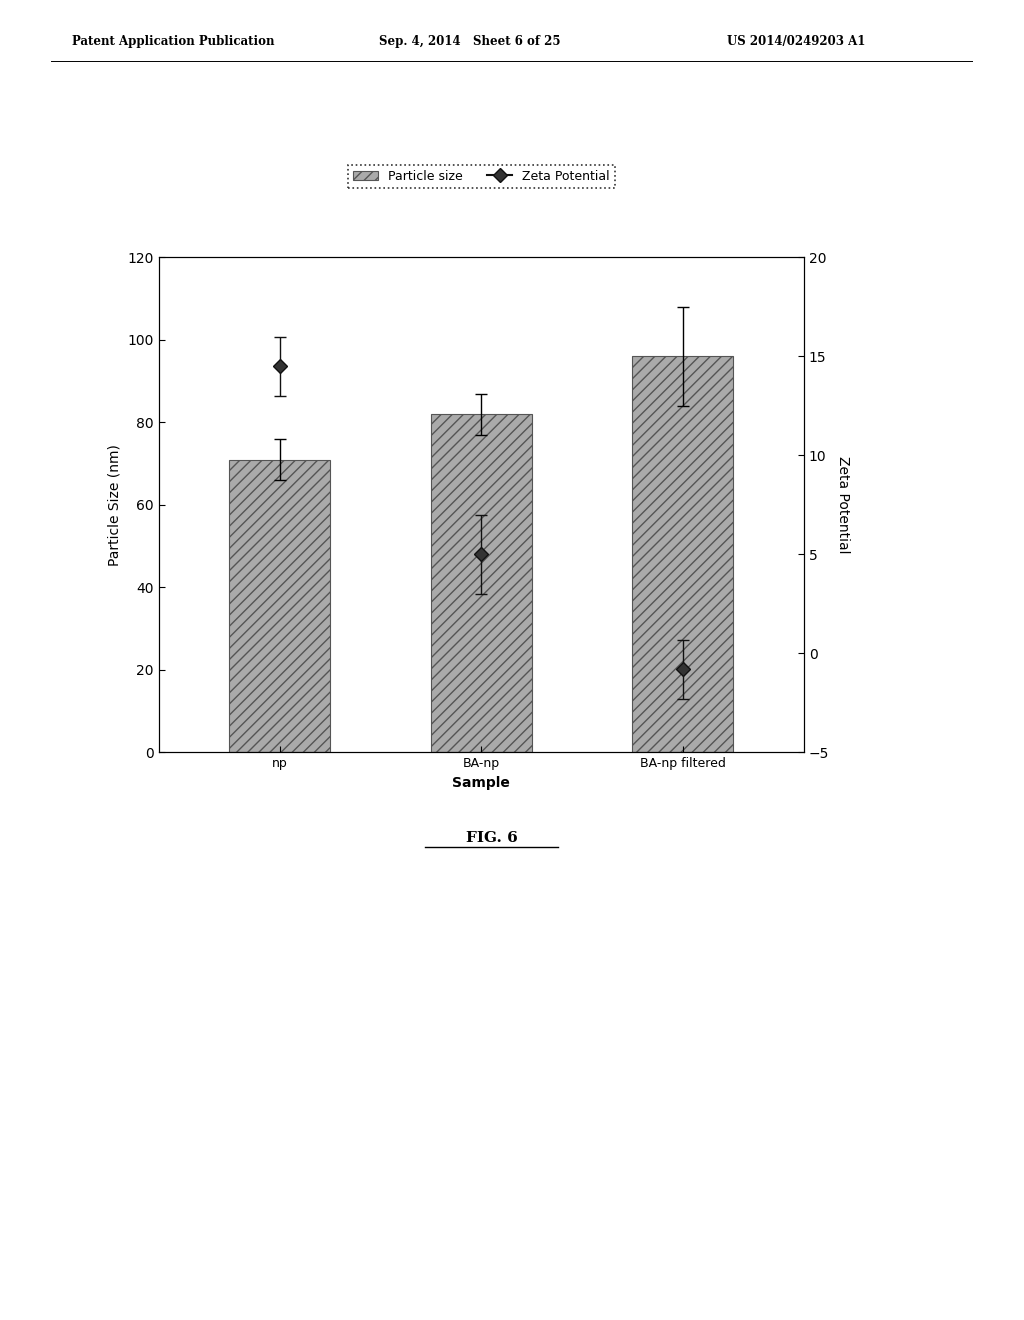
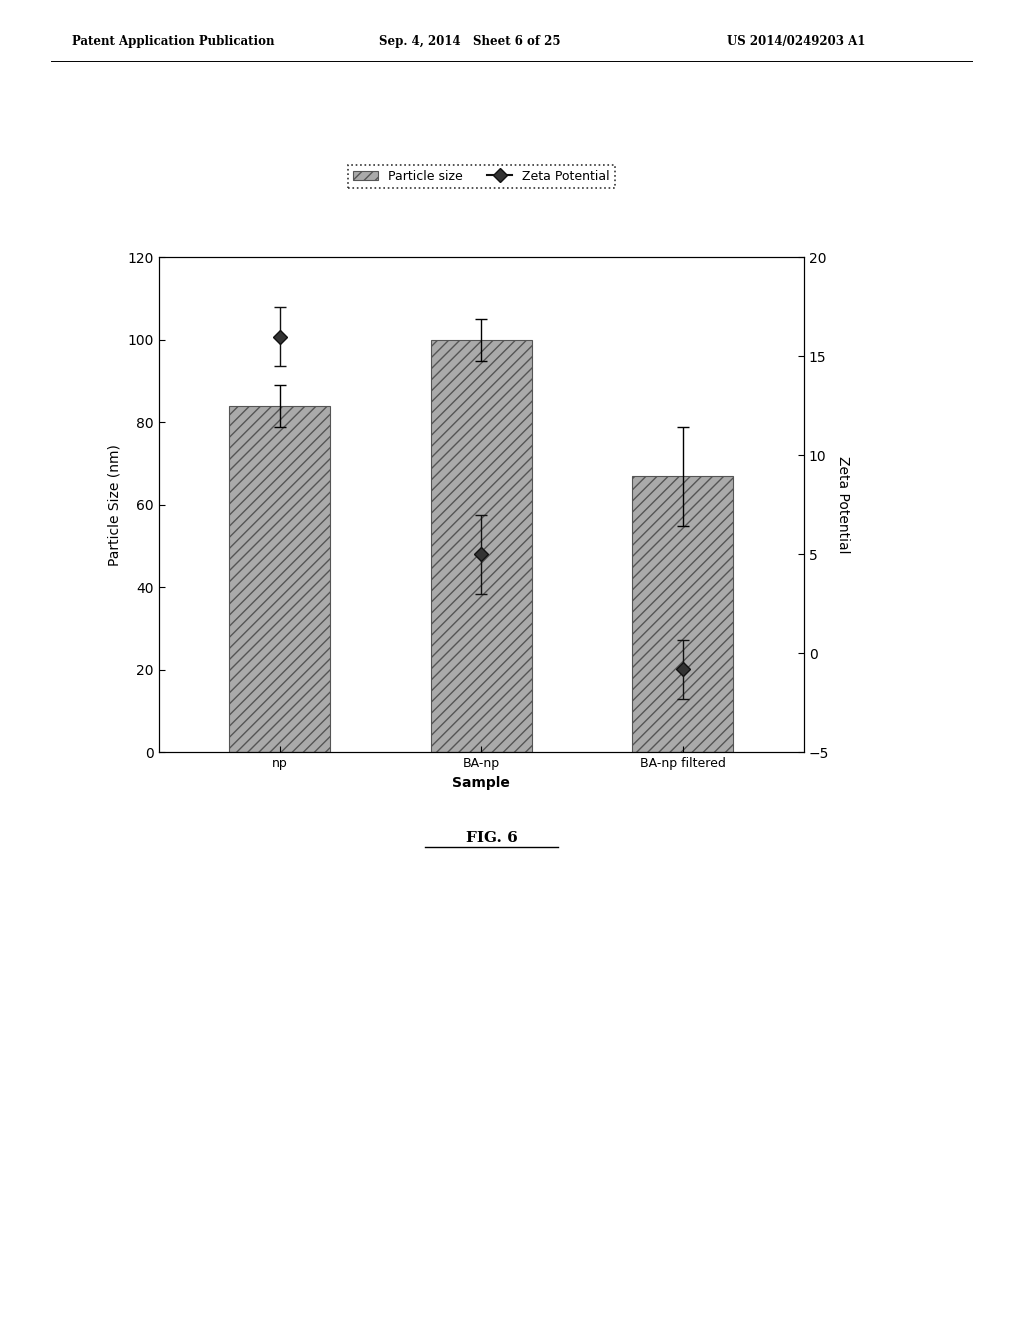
Particle size/np: 71 -> 84
Zeta Potential/np: 14.5 -> 16.0
Particle size/BA-np: 82 -> 100
Particle size/BA-np filtered: 96 -> 67
